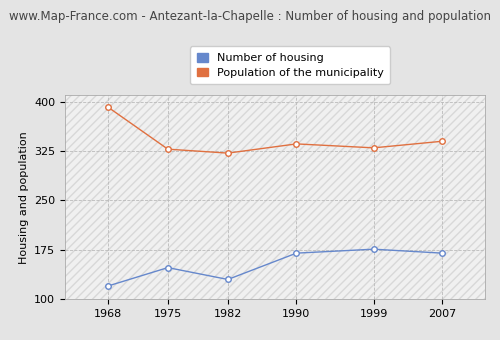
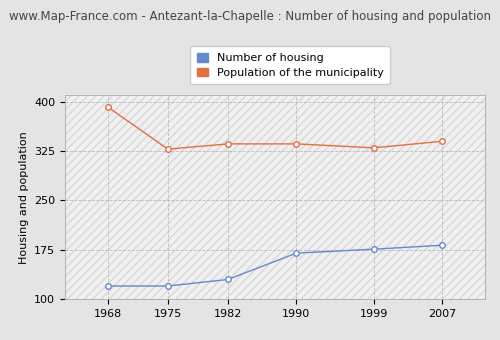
Number of housing/1975: 148 -> 120
Population of the municipality/1982: 322 -> 336
Number of housing/2007: 170 -> 182
